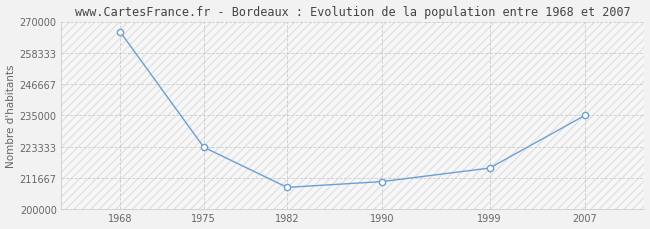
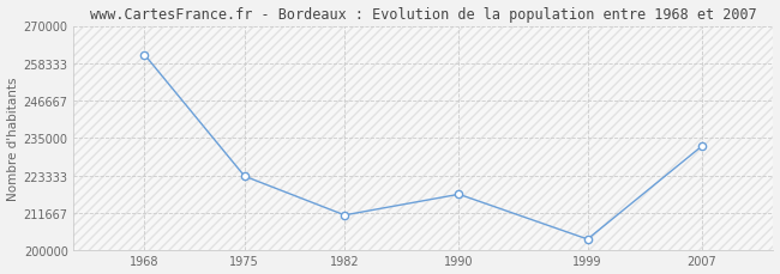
1968: 266000 -> 261000
1982: 208200 -> 211000
1990: 210300 -> 217500
1999: 215400 -> 203500
2007: 235000 -> 232500
